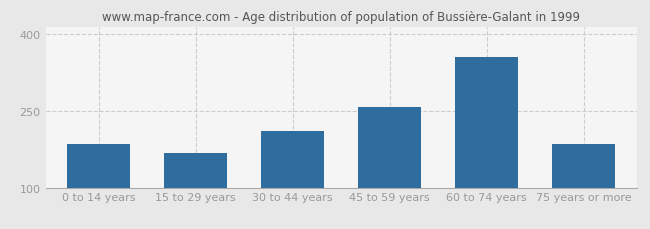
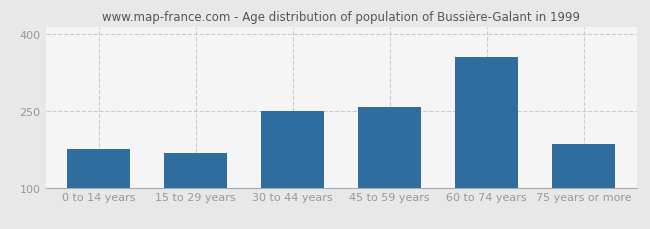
0 to 14 years: 186 -> 175
30 to 44 years: 210 -> 250
